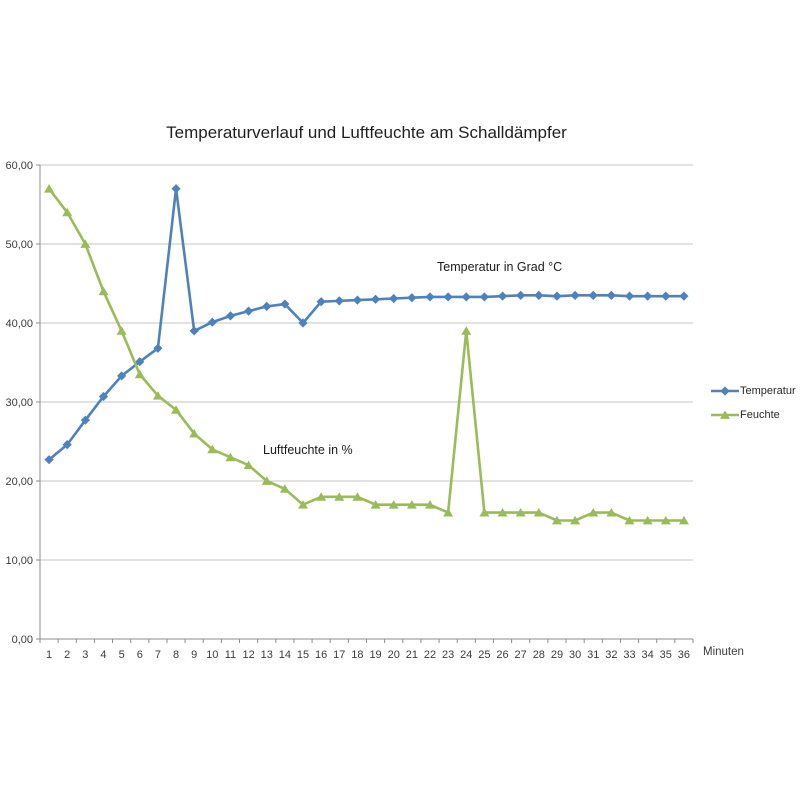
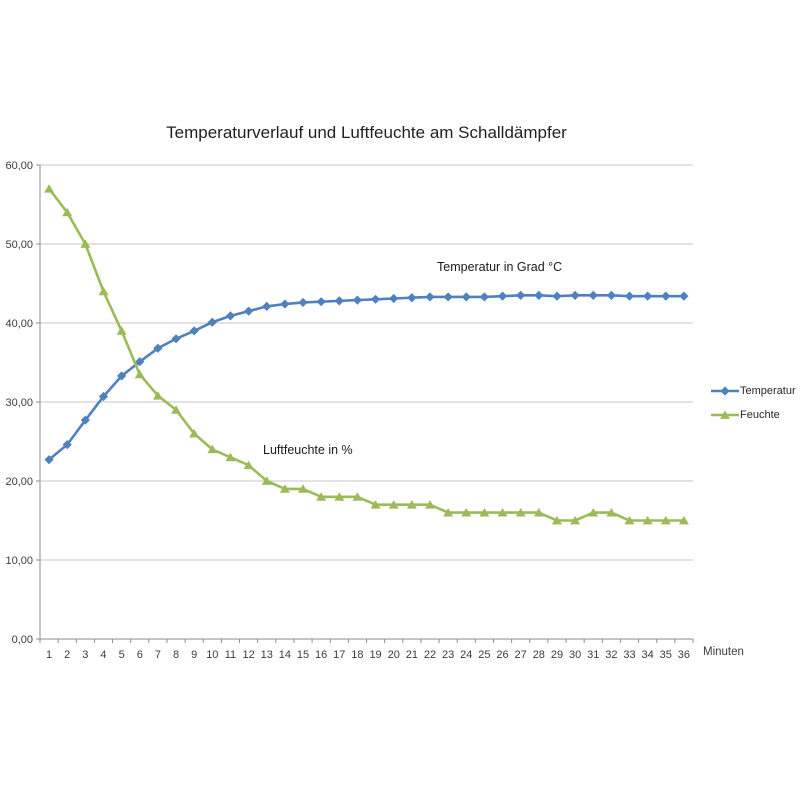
Temperatur/8: 57 -> 38
Temperatur/15: 40 -> 43
Feuchte/15: 17 -> 19
Feuchte/24: 39 -> 16
